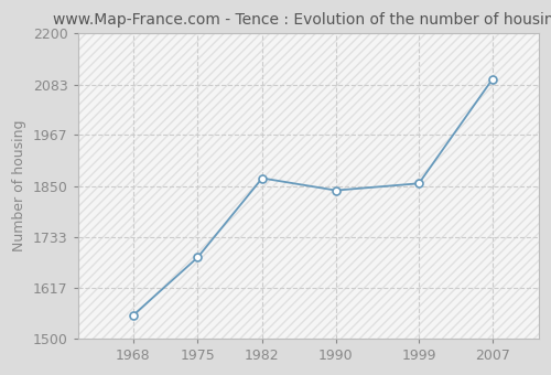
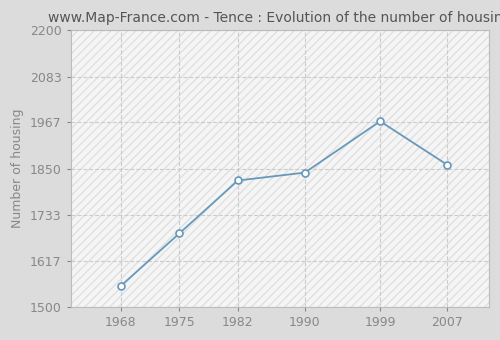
1982: 1868 -> 1820
1999: 1856 -> 1970
2007: 2096 -> 1860
